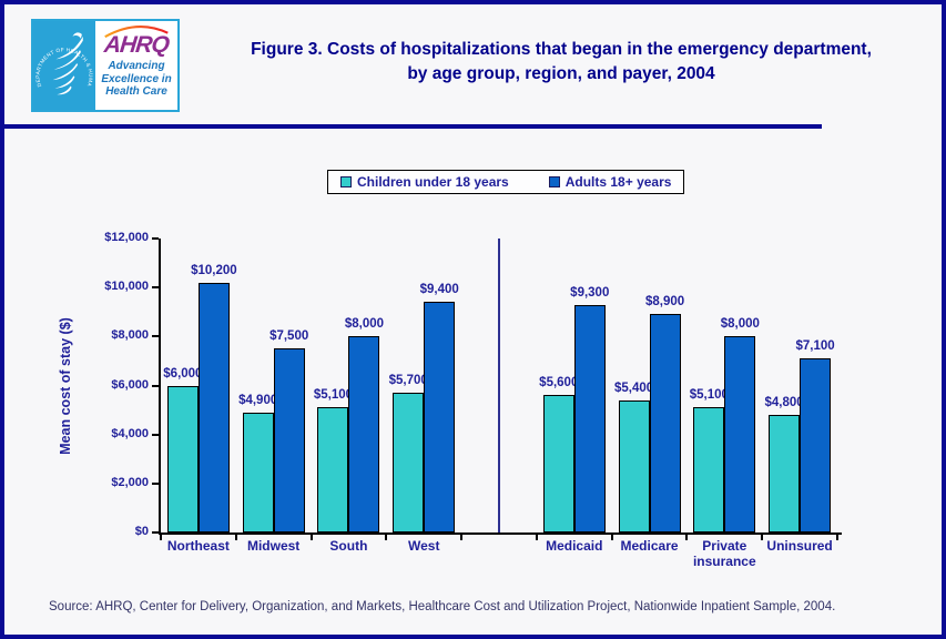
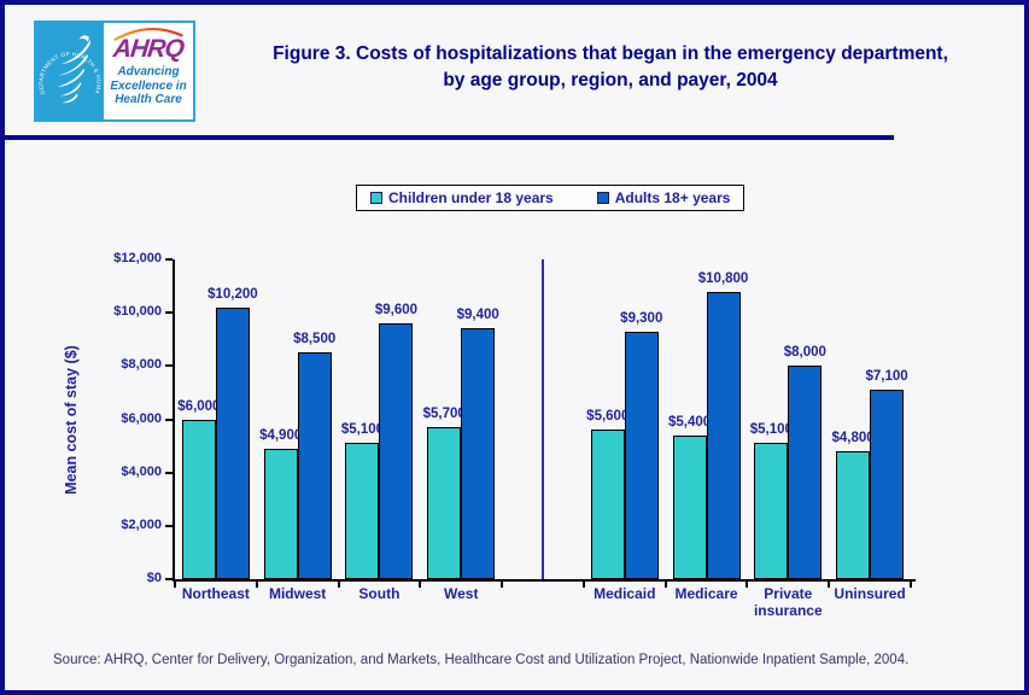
Adults 18+ years/Midwest: $7,500 -> $8,500
Adults 18+ years/South: $8,000 -> $9,600
Adults 18+ years/Medicare: $8,900 -> $10,800
